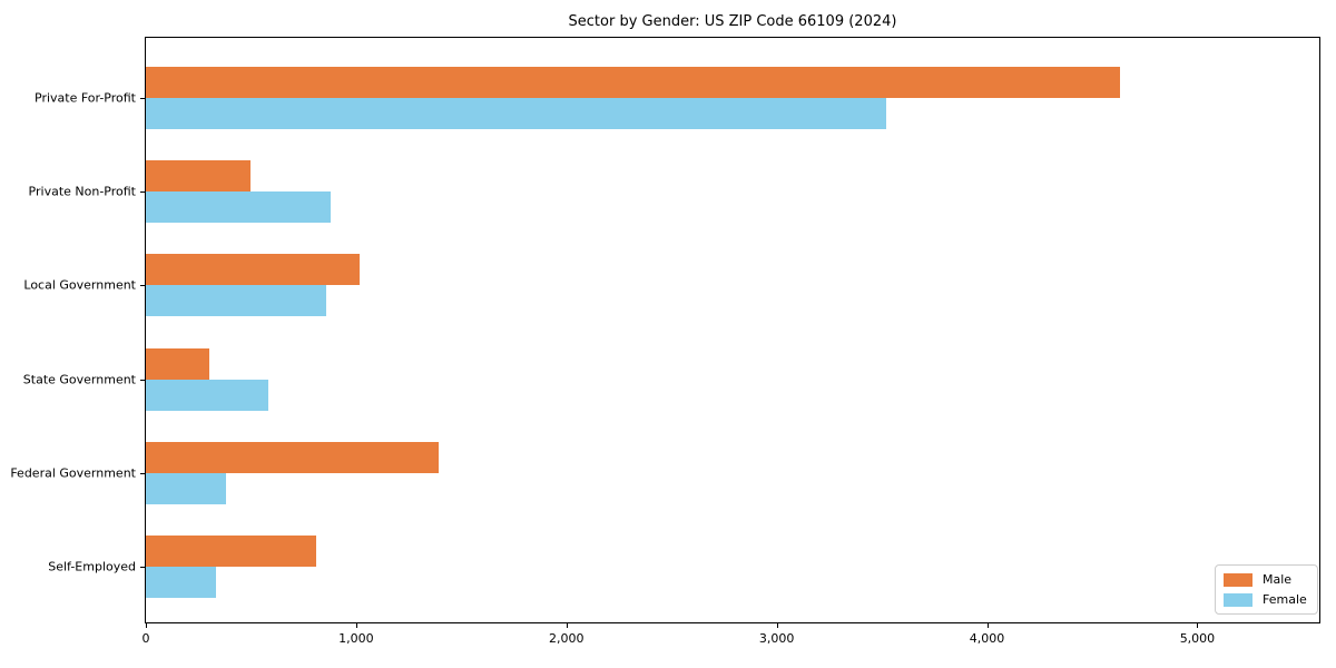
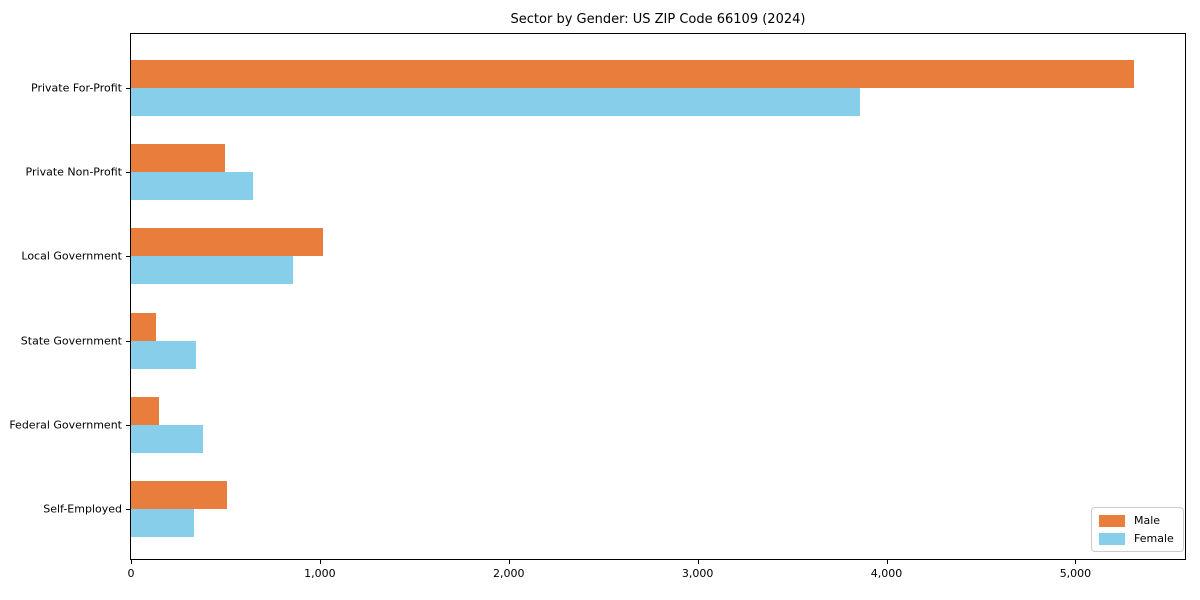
Male/Private For-Profit: 4630 -> 5310
Female/Private For-Profit: 3520 -> 3860
Female/Private Non-Profit: 880 -> 640
Male/State Government: 300 -> 130
Female/State Government: 580 -> 340
Male/Federal Government: 1390 -> 150
Male/Self-Employed: 810 -> 510
